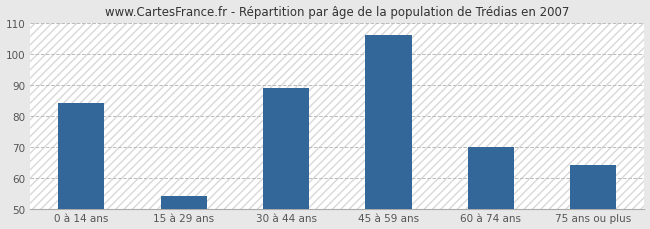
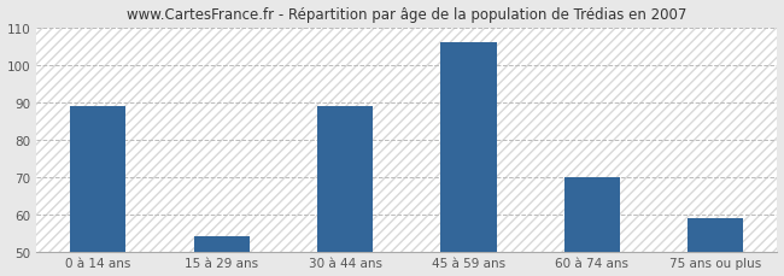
0 à 14 ans: 84 -> 89
75 ans ou plus: 64 -> 59
